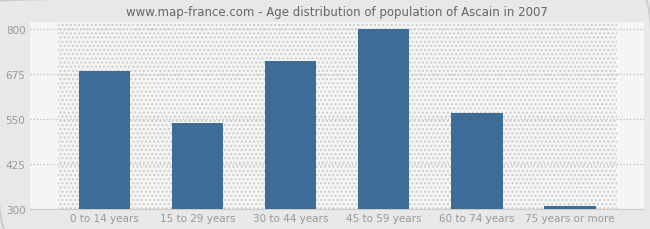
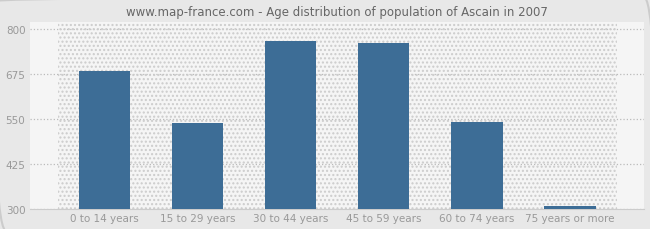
30 to 44 years: 710 -> 765
45 to 59 years: 800 -> 760
60 to 74 years: 565 -> 540
